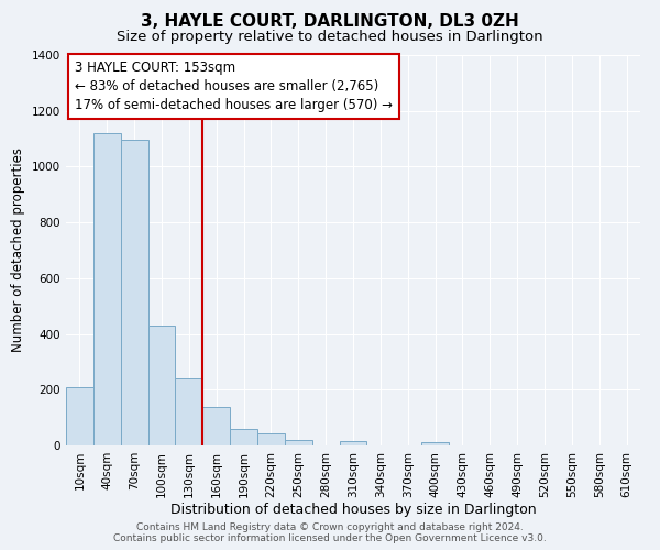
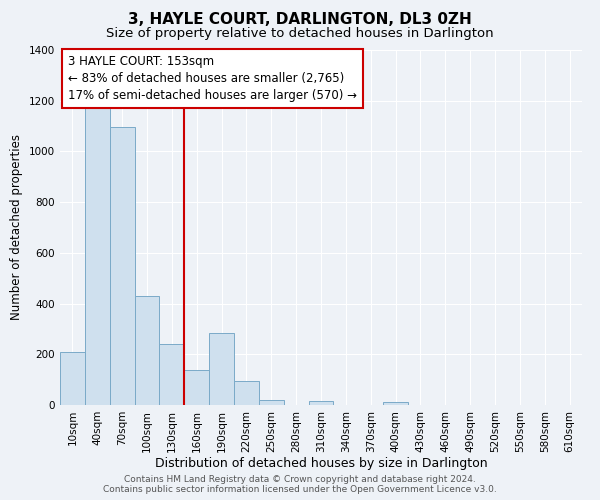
40sqm: 1120 -> 1170
190sqm: 60 -> 285
220sqm: 45 -> 95
